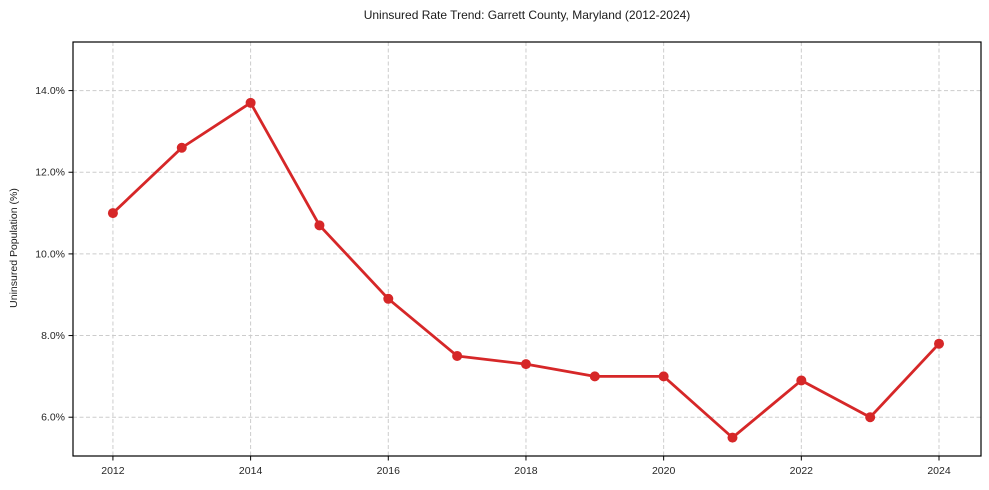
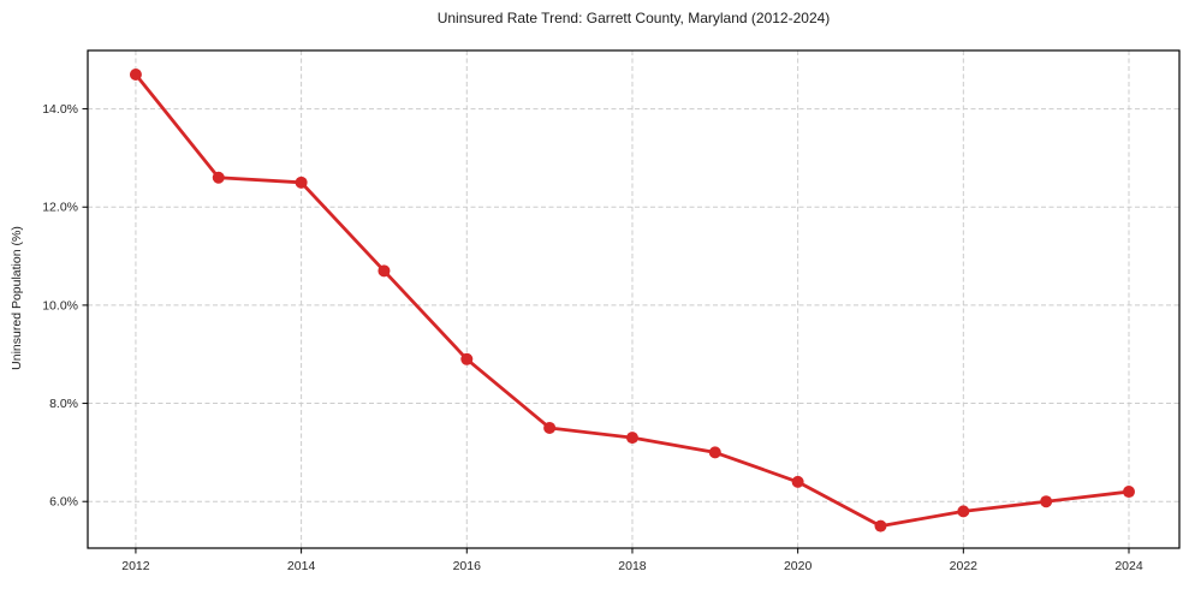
2012: 11.0% -> 14.7%
2014: 13.7% -> 12.5%
2020: 7.0% -> 6.4%
2022: 6.9% -> 5.8%
2024: 7.8% -> 6.2%
